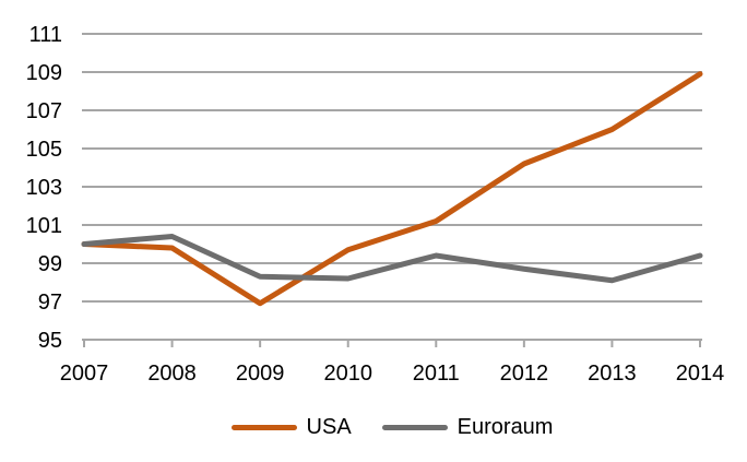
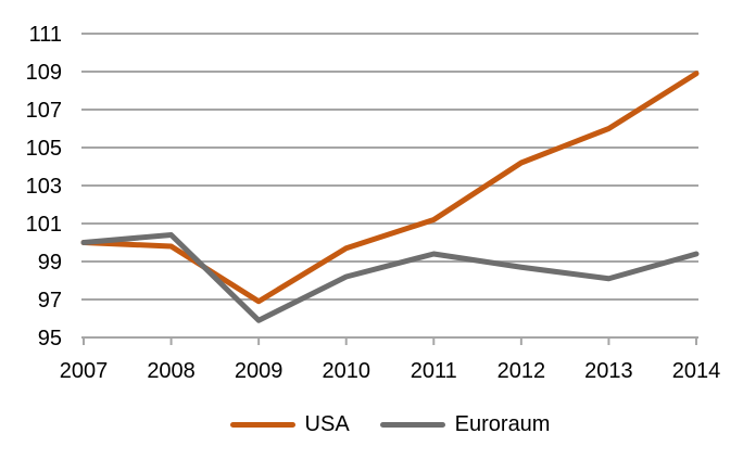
Euroraum/2009: 98.3 -> 95.9
